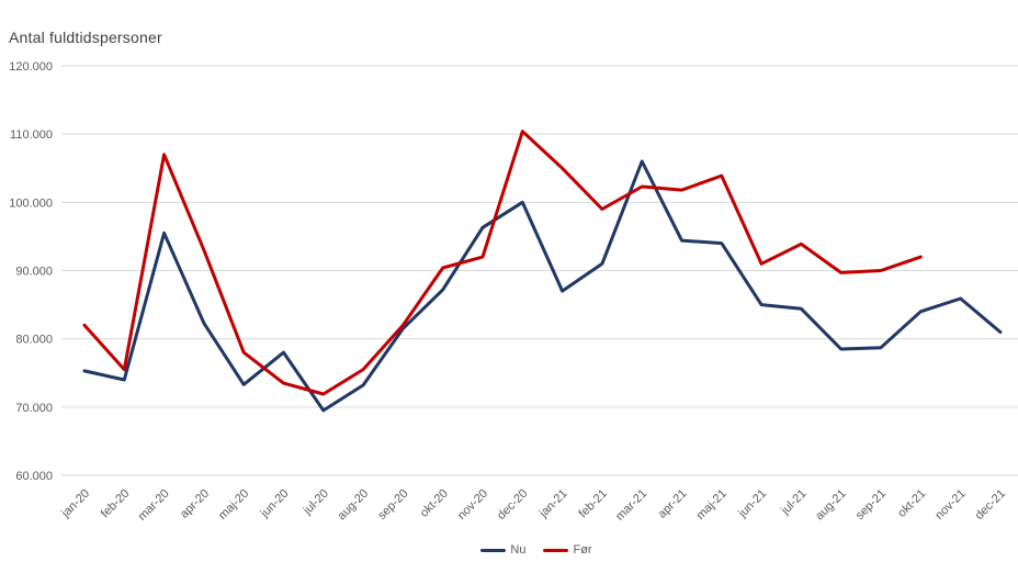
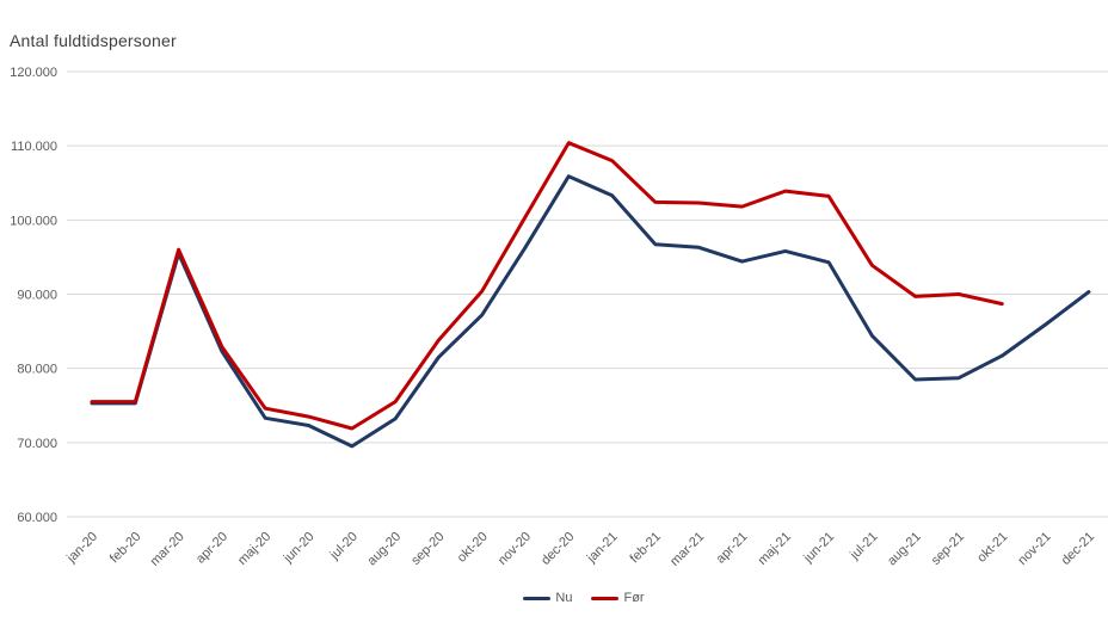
Før/jan-20: 82000 -> 76000
Nu/feb-20: 74000 -> 75000
Før/mar-20: 107000 -> 96000
Før/apr-20: 93000 -> 83000
Før/maj-20: 78000 -> 75000
Nu/jun-20: 78000 -> 72000
Før/sep-20: 82000 -> 84000
Før/nov-20: 92000 -> 100000
Nu/dec-20: 100000 -> 106000
Nu/jan-21: 87000 -> 103000
Før/jan-21: 105000 -> 108000
Nu/feb-21: 91000 -> 97000
Før/feb-21: 99000 -> 102000
Nu/mar-21: 106000 -> 96000
Nu/maj-21: 94000 -> 96000
Nu/jun-21: 85000 -> 94000
Før/jun-21: 91000 -> 103000
Nu/okt-21: 84000 -> 82000
Før/okt-21: 92000 -> 89000
Nu/dec-21: 81000 -> 90000
